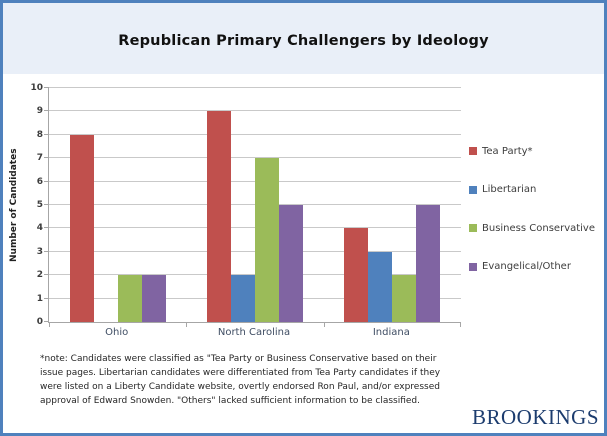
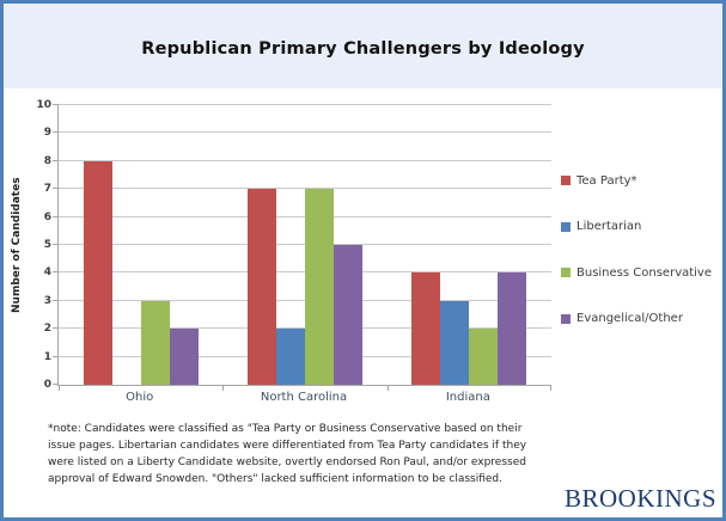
Business Conservative/Ohio: 2 -> 3
Tea Party*/North Carolina: 9 -> 7
Evangelical/Other/Indiana: 5 -> 4
